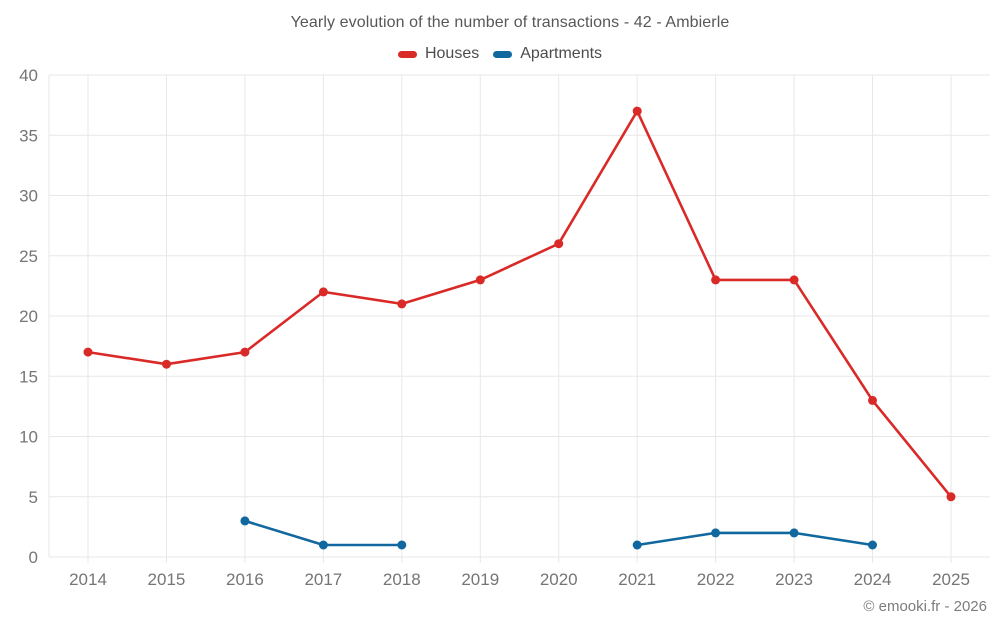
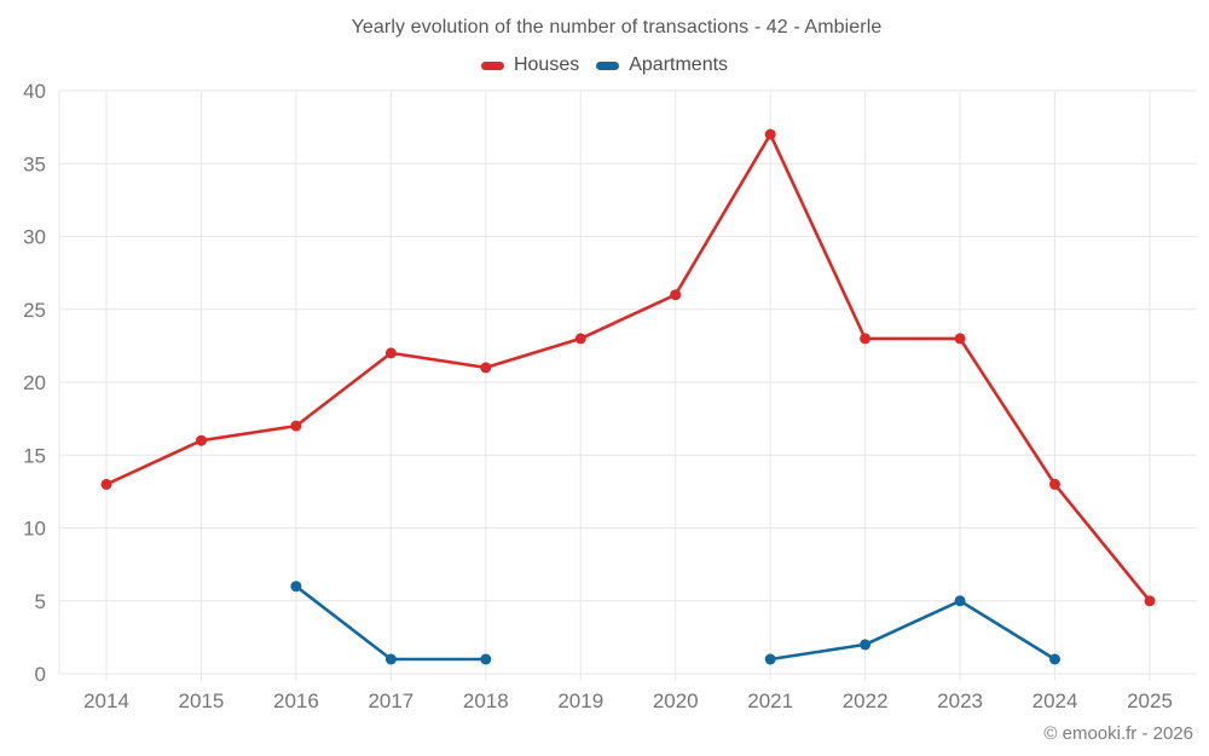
Houses/2014: 17 -> 13
Apartments/2016: 3 -> 6
Apartments/2023: 2 -> 5
